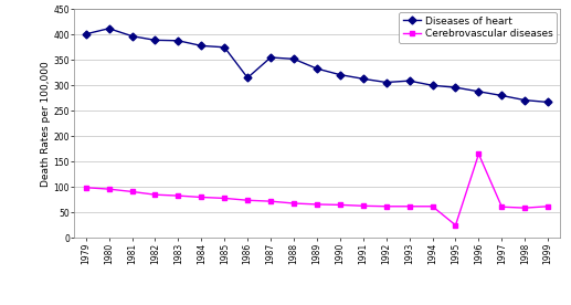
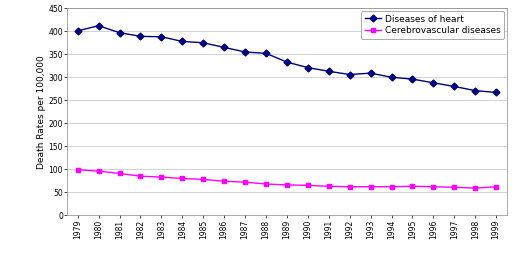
Diseases of heart/1986: 315 -> 365
Cerebrovascular diseases/1995: 25 -> 63
Cerebrovascular diseases/1996: 165 -> 62
